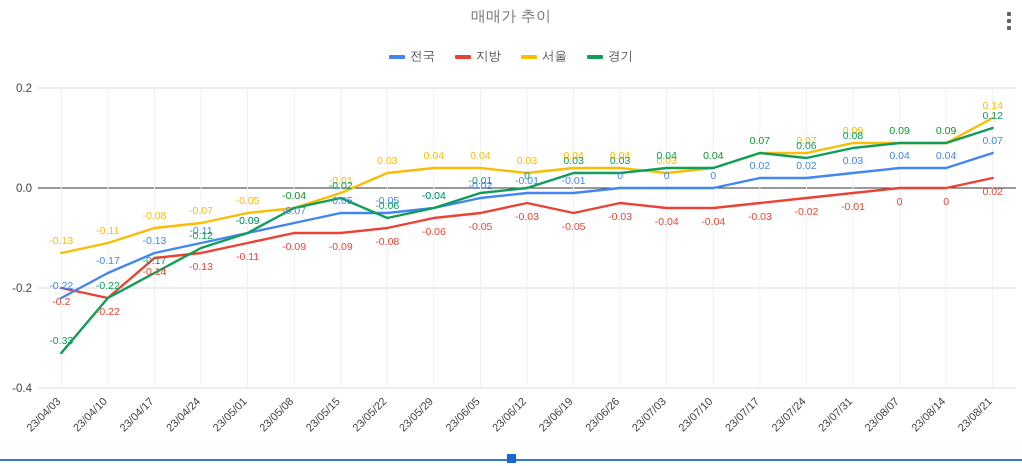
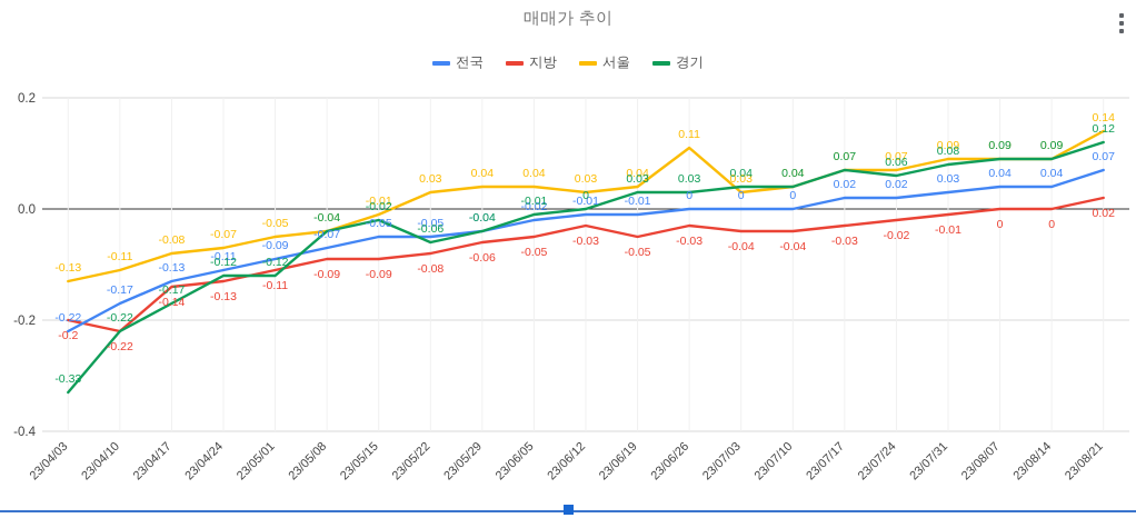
경기/23/05/01: -0.09 -> -0.12
서울/23/06/26: 0.04 -> 0.11
